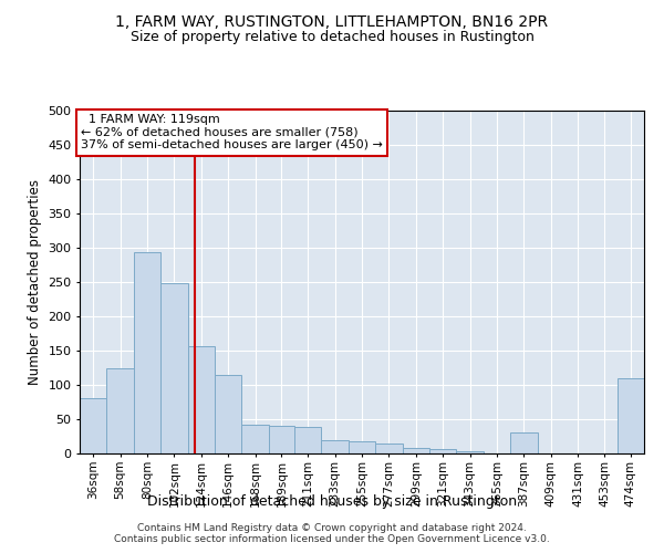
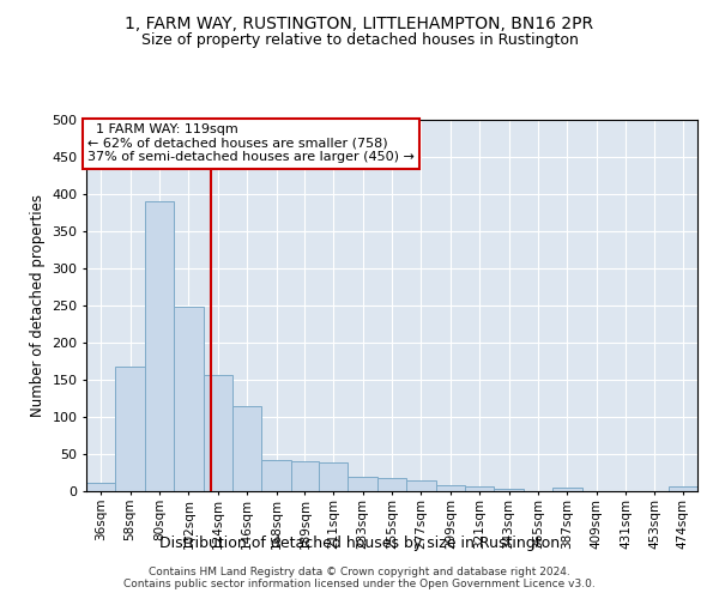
36sqm: 80 -> 12
58sqm: 124 -> 168
80sqm: 294 -> 390
387sqm: 30 -> 5
474sqm: 110 -> 7
